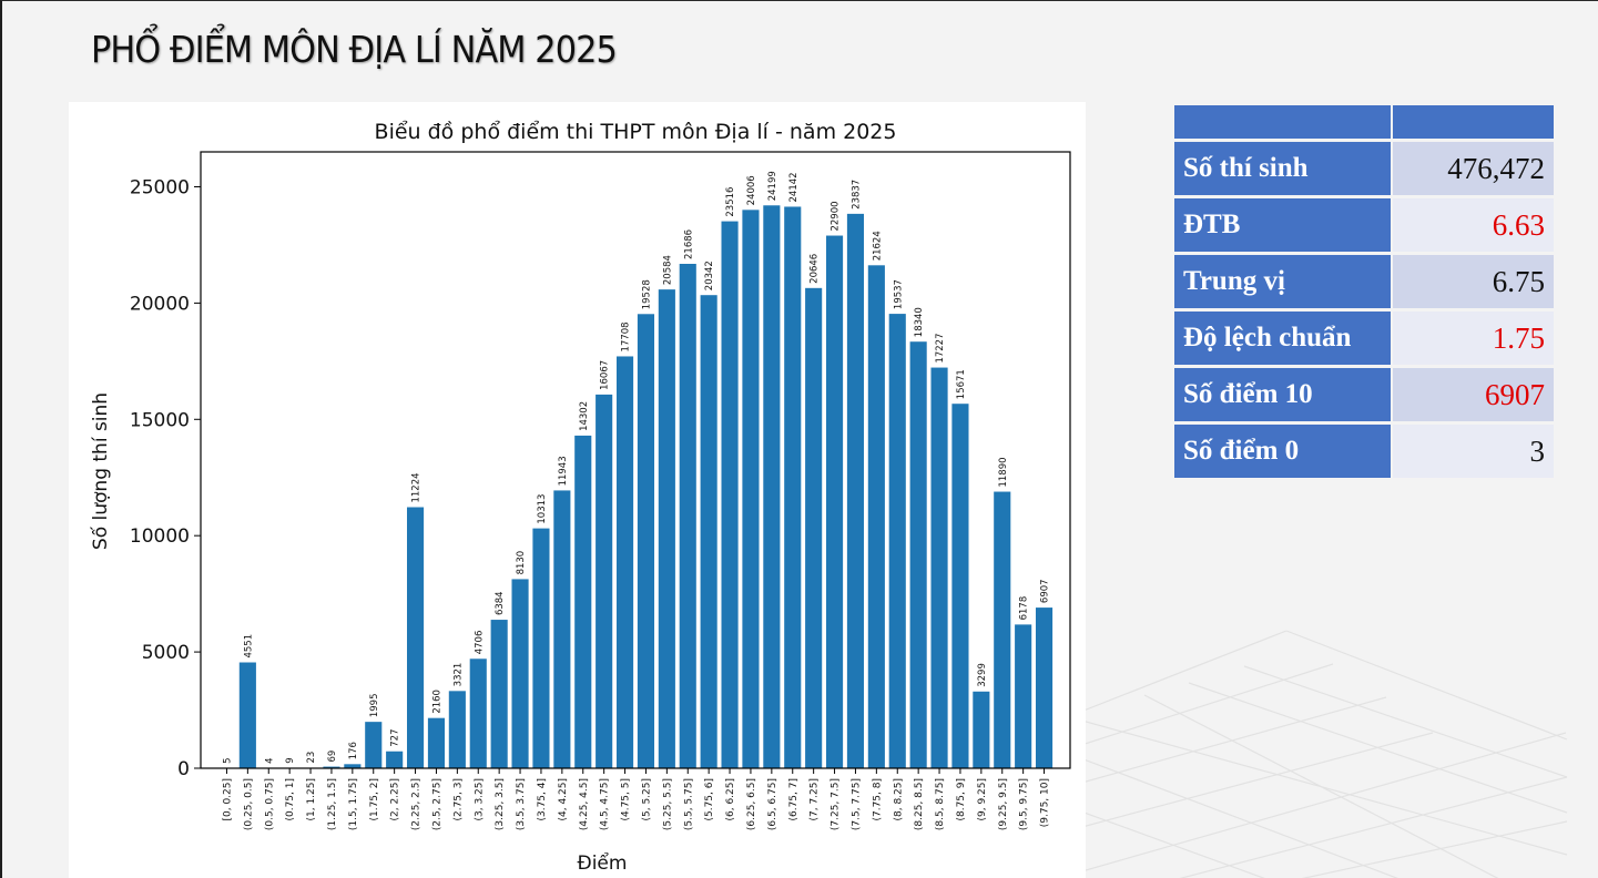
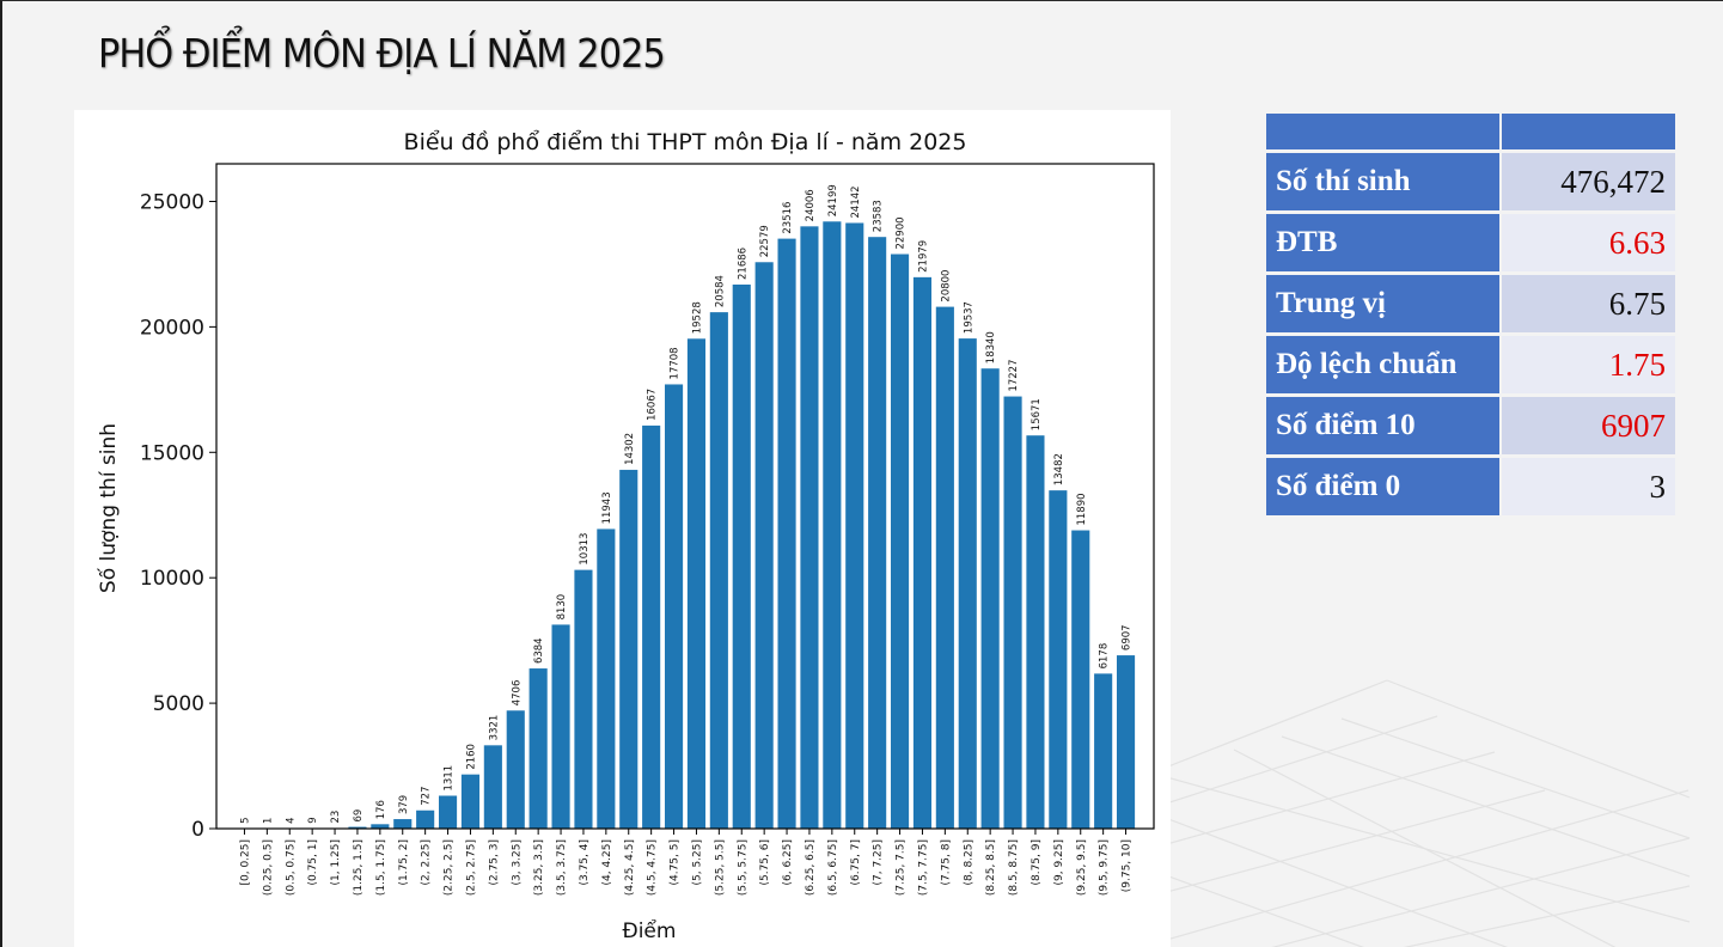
(0.25, 0.5]: 4551 -> 1
(1.75, 2]: 1995 -> 379
(2.25, 2.5]: 11224 -> 1311
(5.75, 6]: 20342 -> 22579
(7, 7.25]: 20646 -> 23583
(7.5, 7.75]: 23837 -> 21979
(7.75, 8]: 21624 -> 20800
(9, 9.25]: 3299 -> 13482
